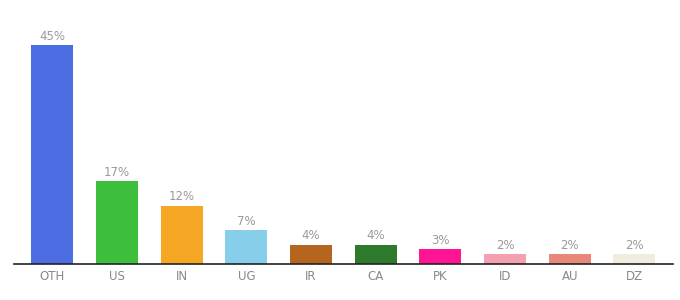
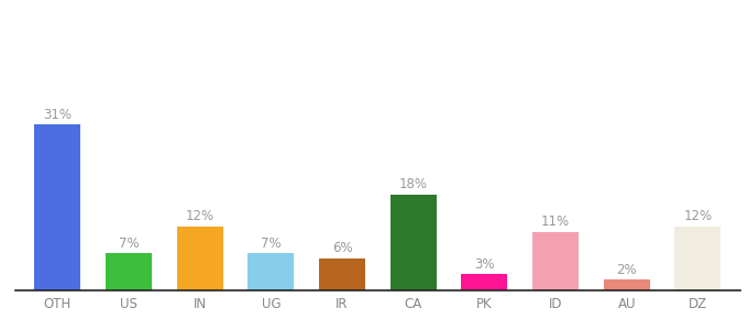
OTH: 45% -> 31%
US: 17% -> 7%
IR: 4% -> 6%
CA: 4% -> 18%
ID: 2% -> 11%
DZ: 2% -> 12%
